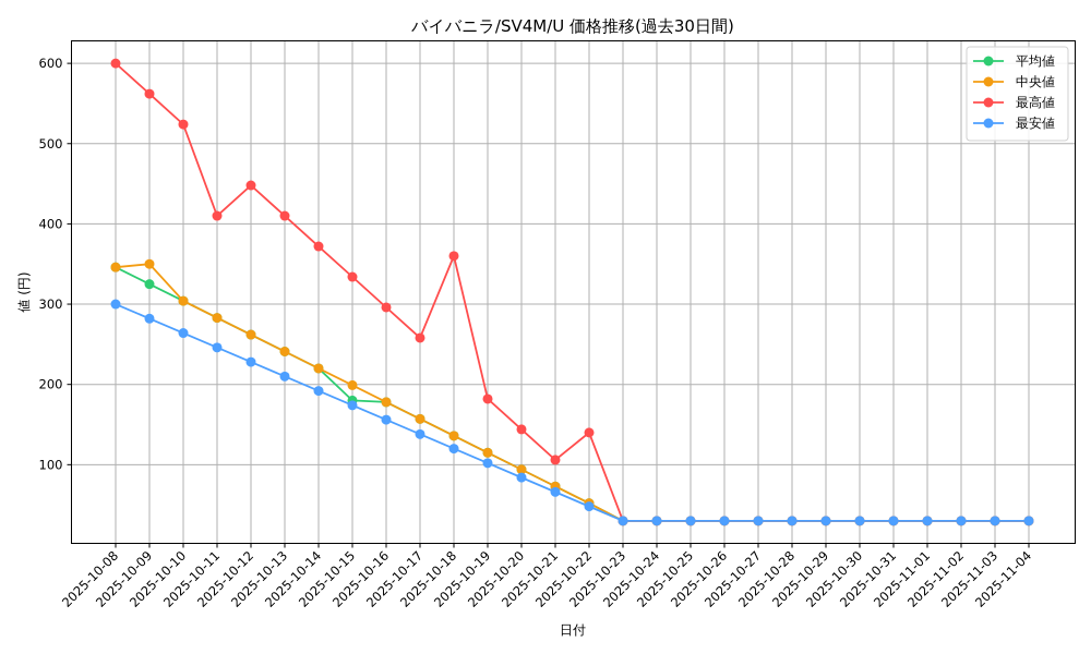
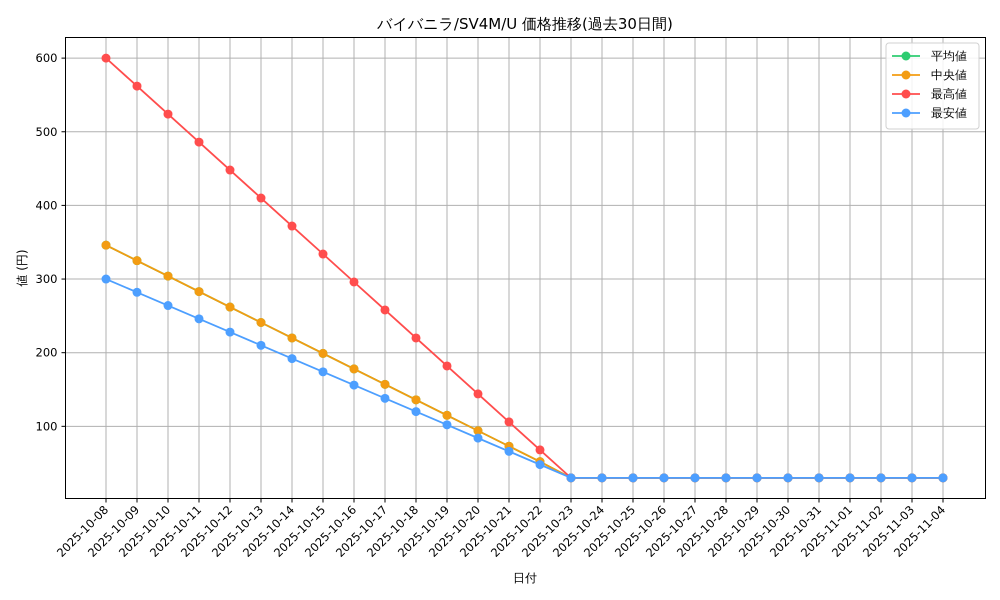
中央値/2025-10-09: 350 -> 320
最高値/2025-10-11: 410 -> 490
平均値/2025-10-15: 180 -> 200
最高値/2025-10-18: 360 -> 220
最高値/2025-10-22: 140 -> 70
